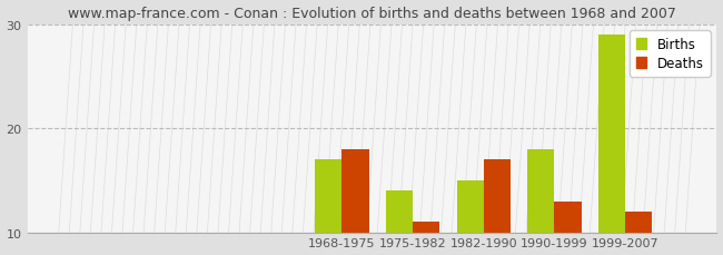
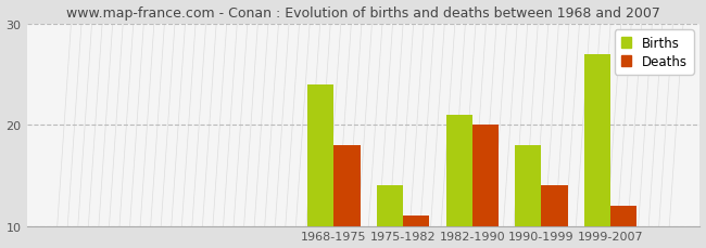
Births/1968-1975: 17 -> 24
Births/1982-1990: 15 -> 21
Deaths/1982-1990: 17 -> 20
Deaths/1990-1999: 13 -> 14
Births/1999-2007: 29 -> 27
